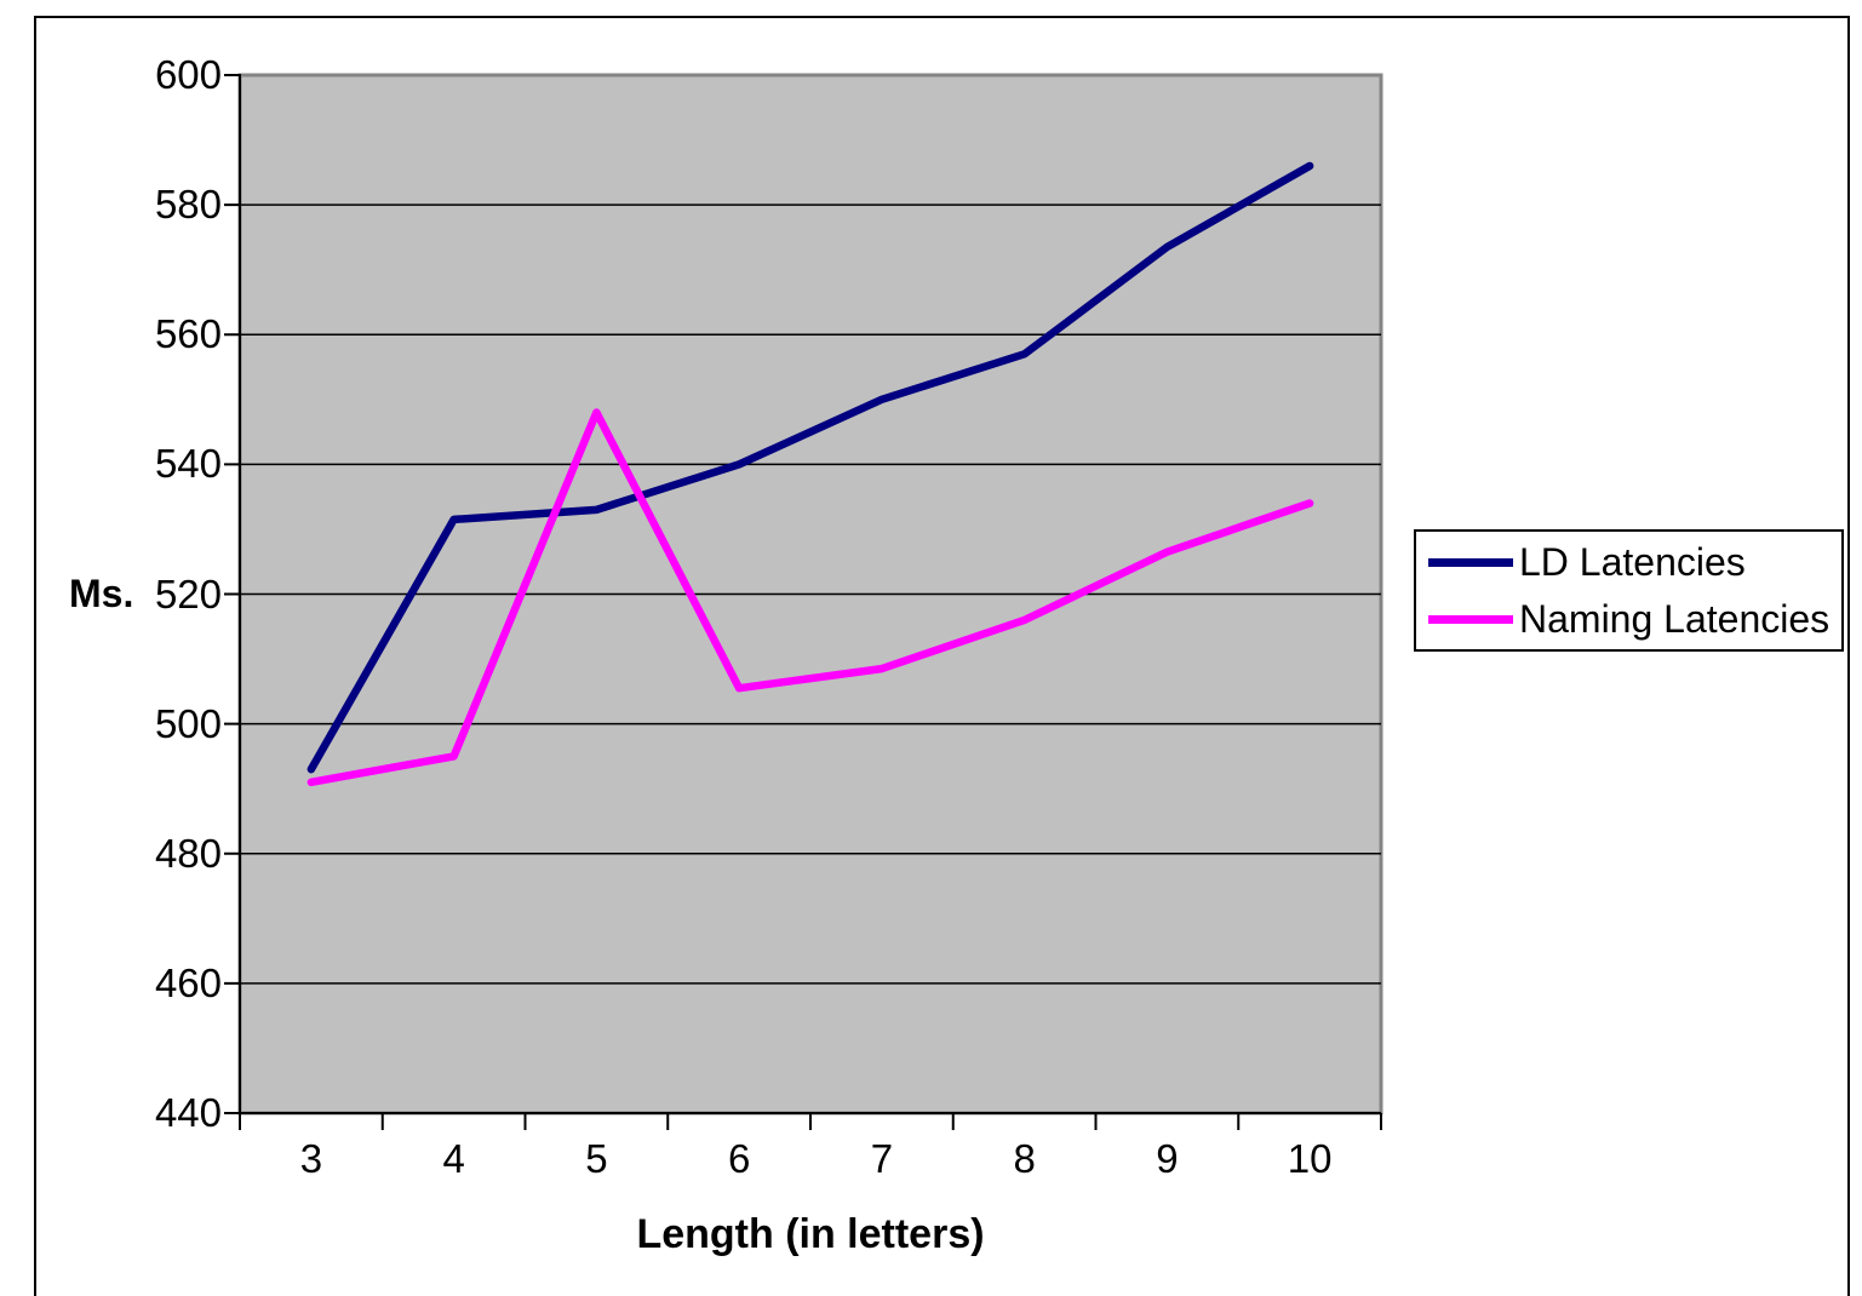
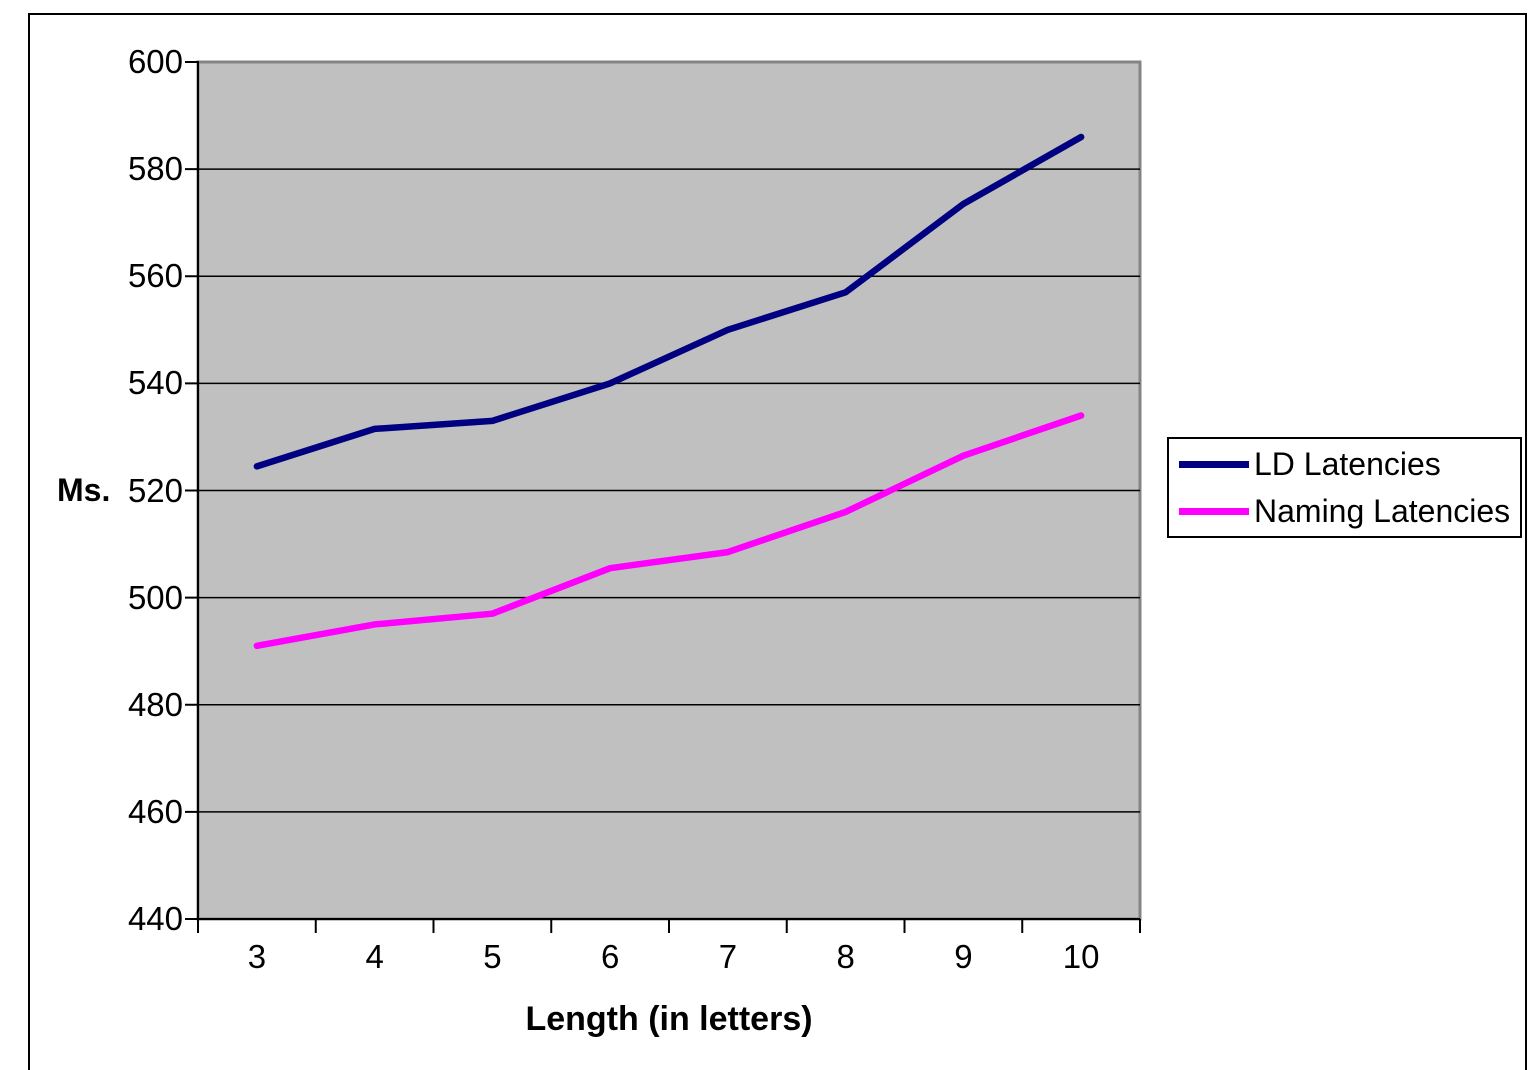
LD Latencies/3: 493 -> 524
Naming Latencies/5: 548 -> 497
